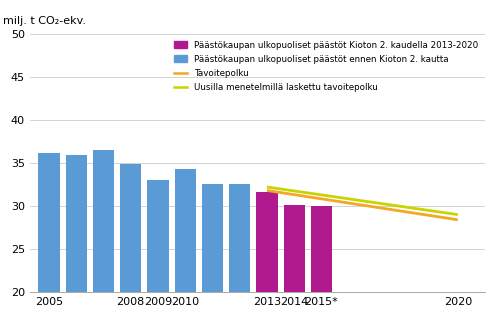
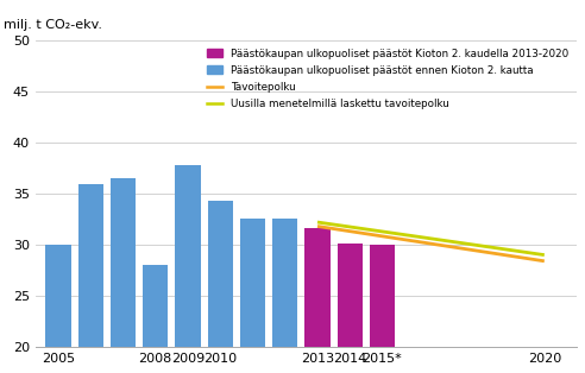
Päästökaupan ulkopuoliset päästöt ennen Kioton 2. kautta/2005: 36.1 -> 30.0
Päästökaupan ulkopuoliset päästöt ennen Kioton 2. kautta/2008: 34.9 -> 28.0
Päästökaupan ulkopuoliset päästöt ennen Kioton 2. kautta/2009: 33.0 -> 37.8
